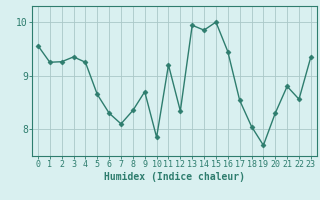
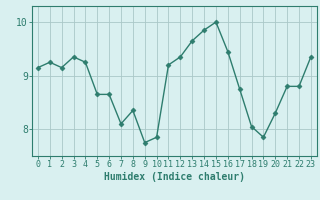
0: 9.56 -> 9.15
2: 9.26 -> 9.15
6: 8.30 -> 8.65
9: 8.70 -> 7.75
12: 8.34 -> 9.35
13: 9.94 -> 9.65
17: 8.54 -> 8.75
19: 7.70 -> 7.85
22: 8.56 -> 8.80
